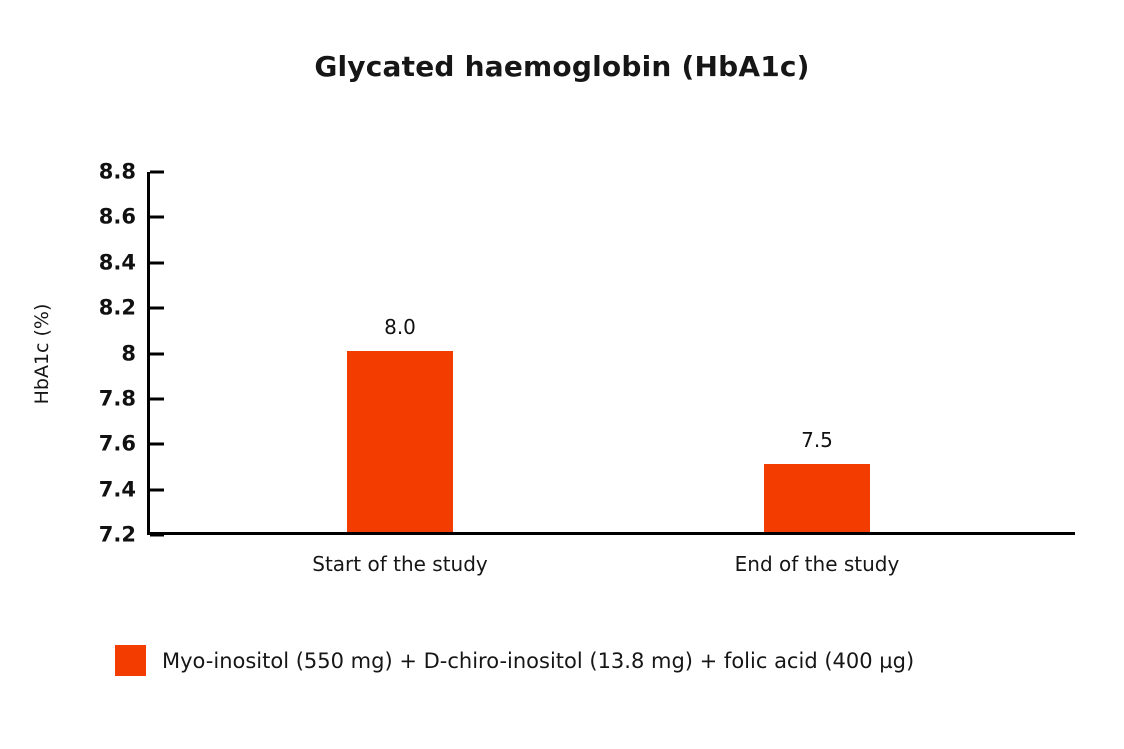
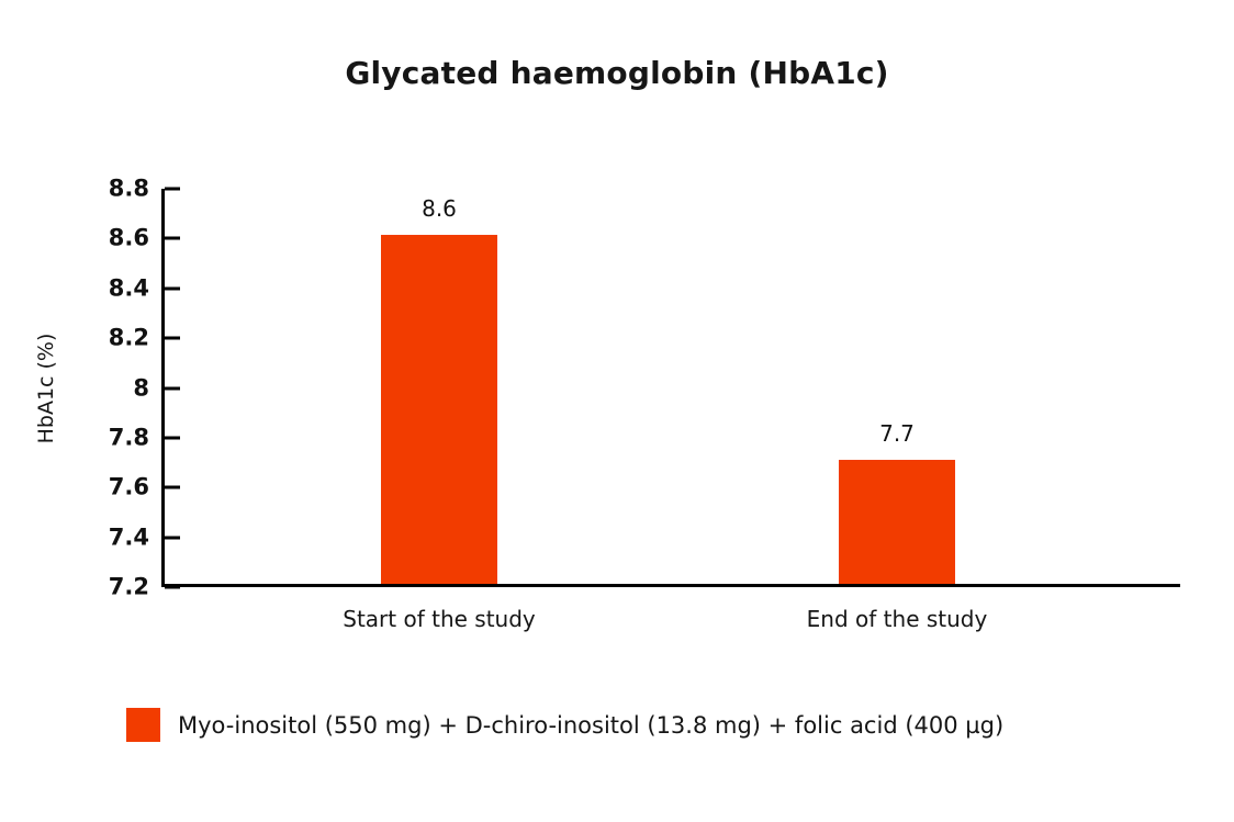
Start of the study: 8.0 -> 8.6
End of the study: 7.5 -> 7.7
